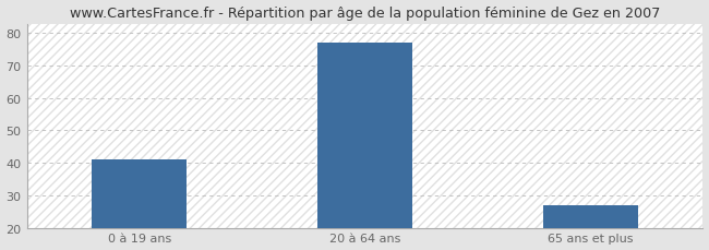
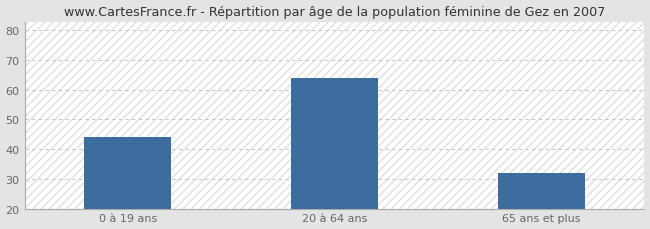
0 à 19 ans: 41 -> 44
20 à 64 ans: 77 -> 64
65 ans et plus: 27 -> 32
